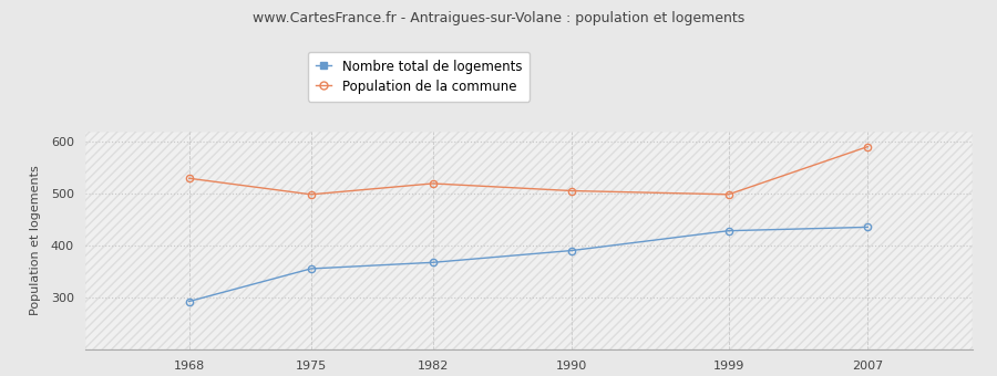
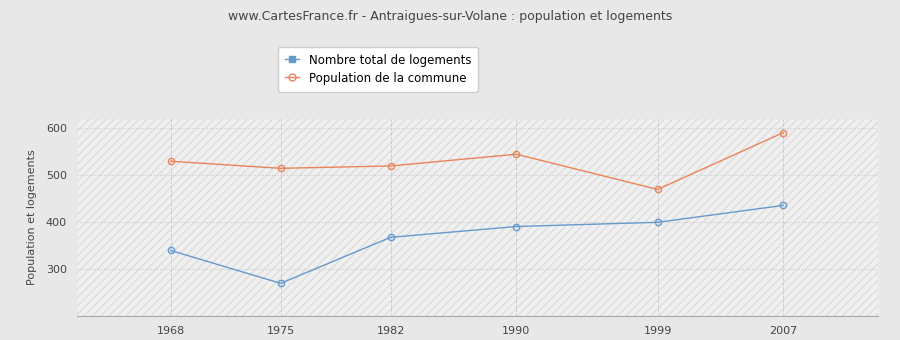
Nombre total de logements/1968: 293 -> 340
Nombre total de logements/1975: 356 -> 270
Population de la commune/1975: 499 -> 515
Population de la commune/1990: 506 -> 545
Nombre total de logements/1999: 429 -> 400
Population de la commune/1999: 499 -> 470
